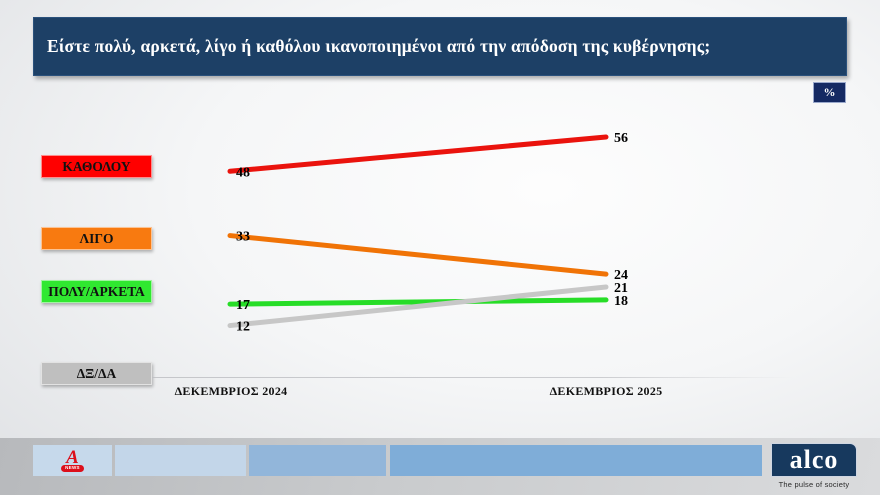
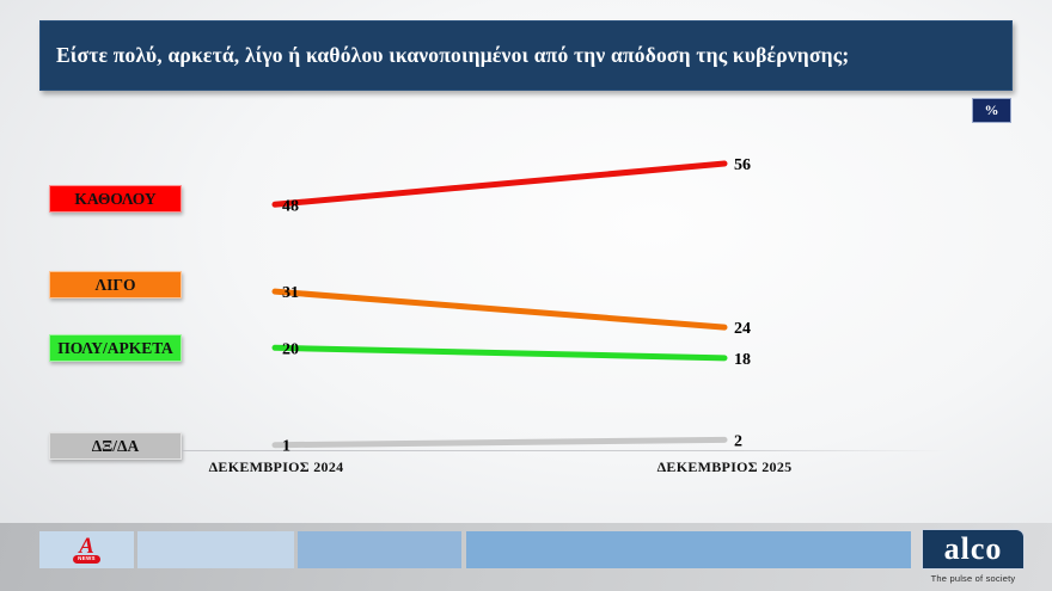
ΛΙΓΟ/ΔΕΚΕΜΒΡΙΟΣ 2024: 33 -> 31
ΠΟΛΥ/ΑΡΚΕΤΑ/ΔΕΚΕΜΒΡΙΟΣ 2024: 17 -> 20
ΔΞ/ΔΑ/ΔΕΚΕΜΒΡΙΟΣ 2024: 12 -> 1
ΔΞ/ΔΑ/ΔΕΚΕΜΒΡΙΟΣ 2025: 21 -> 2
